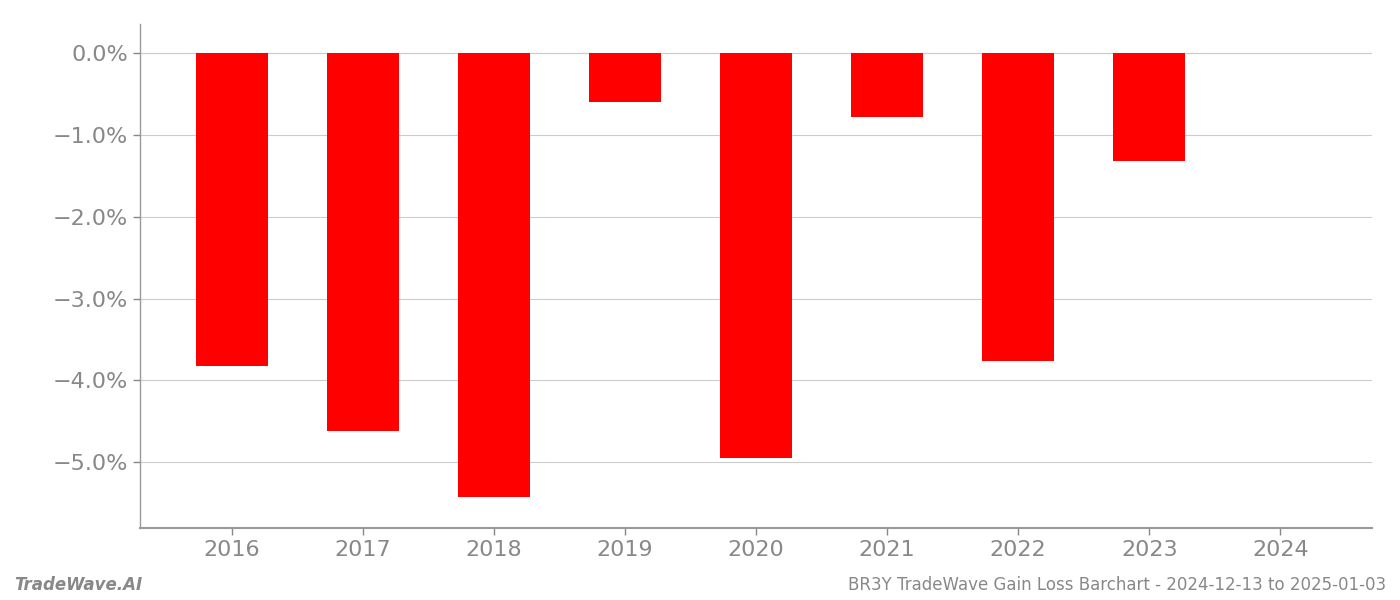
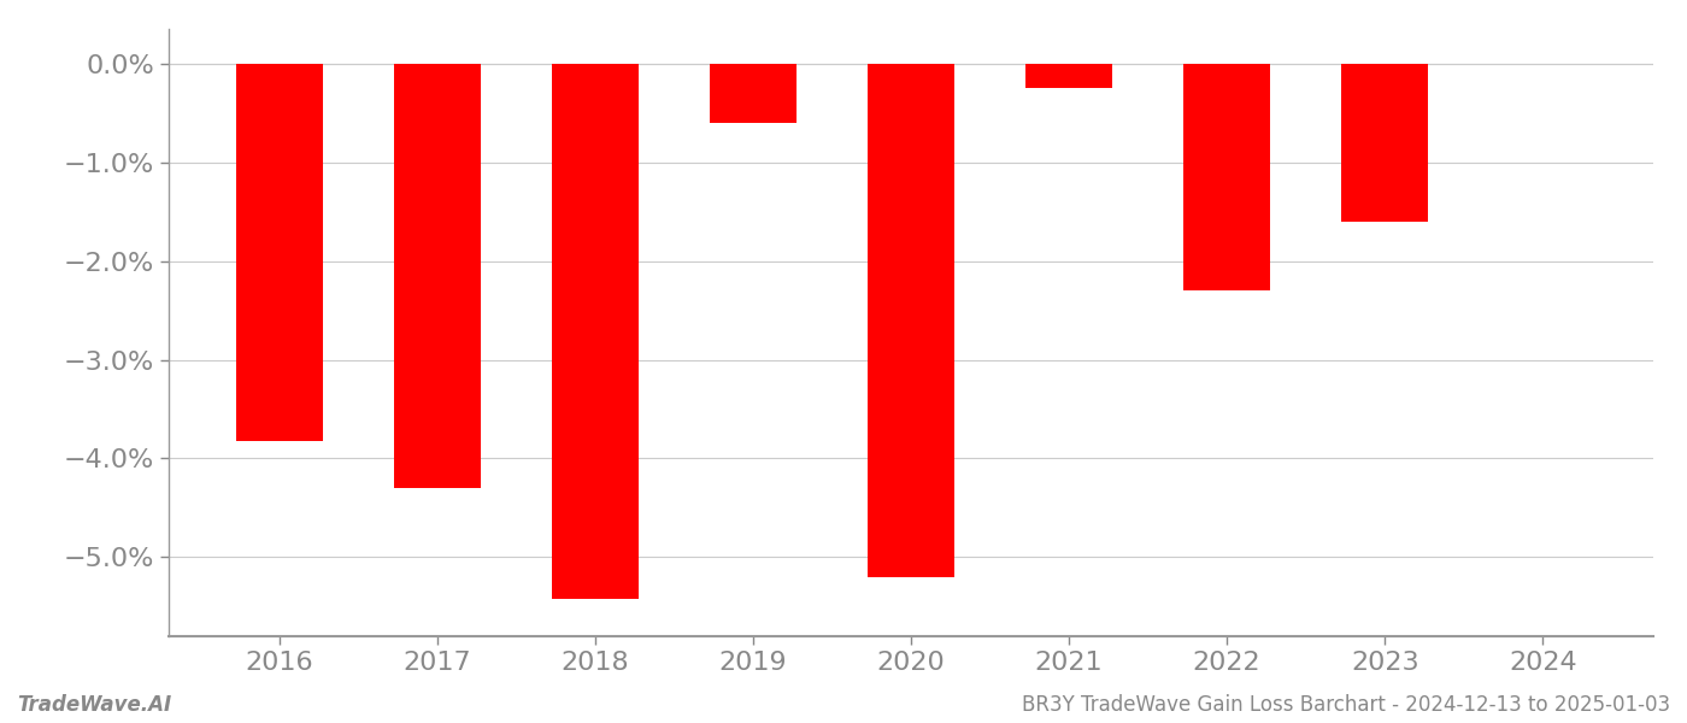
2017: -4.62% -> -4.30%
2020: -4.94% -> -5.20%
2021: -0.78% -> -0.25%
2022: -3.76% -> -2.30%
2023: -1.32% -> -1.60%
